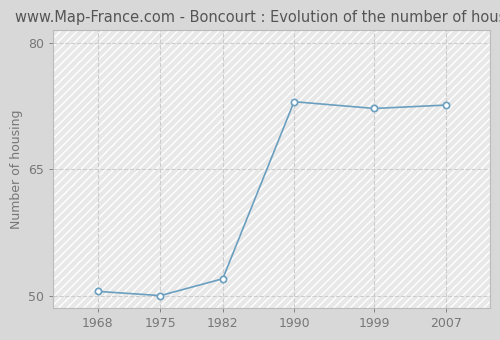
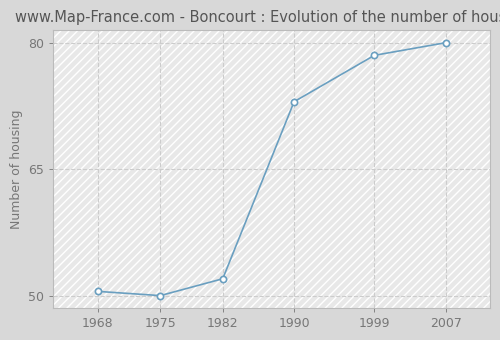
1999: 72.2 -> 78.5
2007: 72.6 -> 80.0
